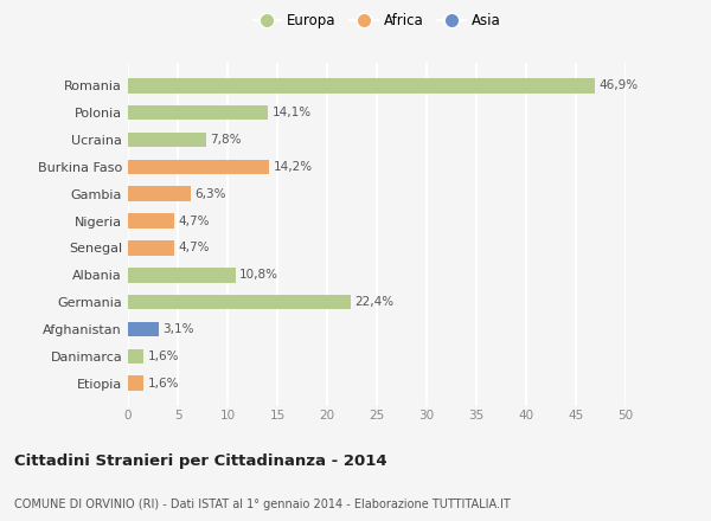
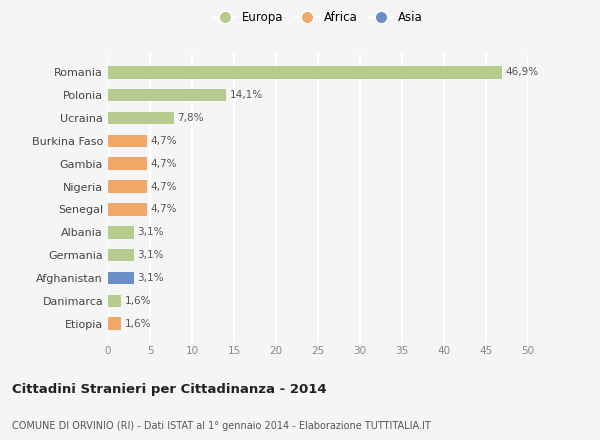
Burkina Faso: 14,2% -> 4,7%
Gambia: 6,3% -> 4,7%
Albania: 10,8% -> 3,1%
Germania: 22,4% -> 3,1%
